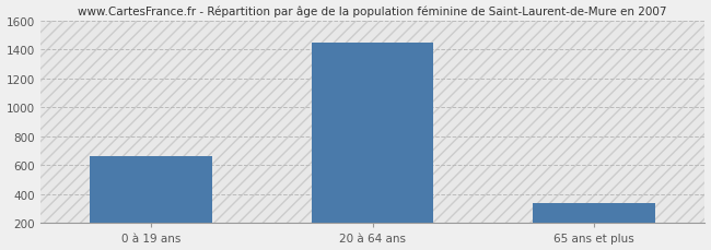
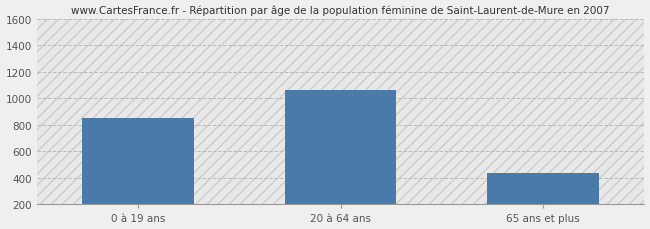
0 à 19 ans: 660 -> 850
20 à 64 ans: 1450 -> 1060
65 ans et plus: 340 -> 440
